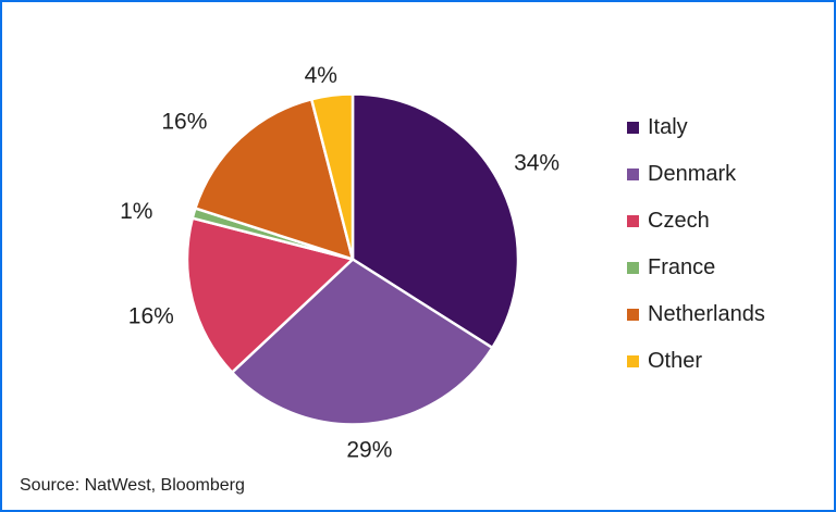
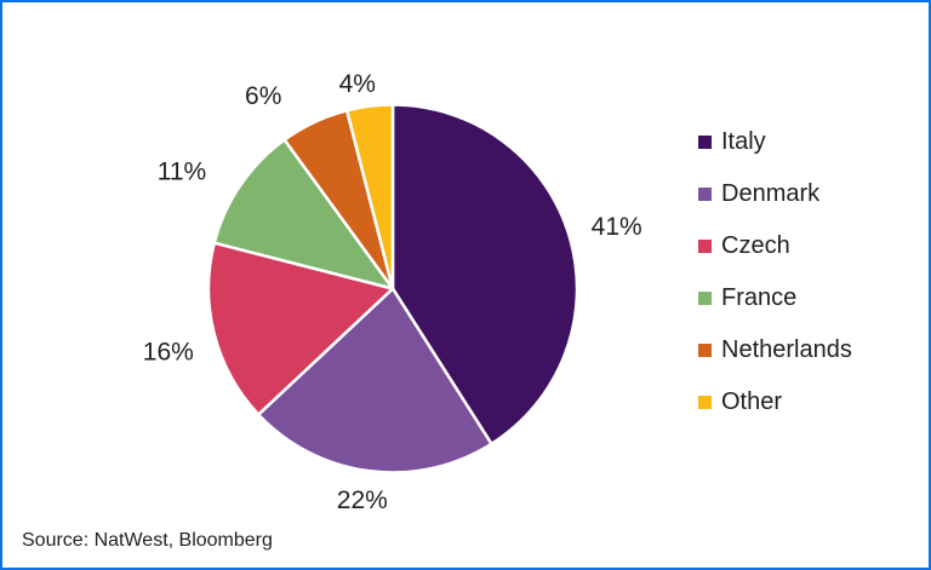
Italy: 34% -> 41%
Denmark: 29% -> 22%
France: 1% -> 11%
Netherlands: 16% -> 6%
